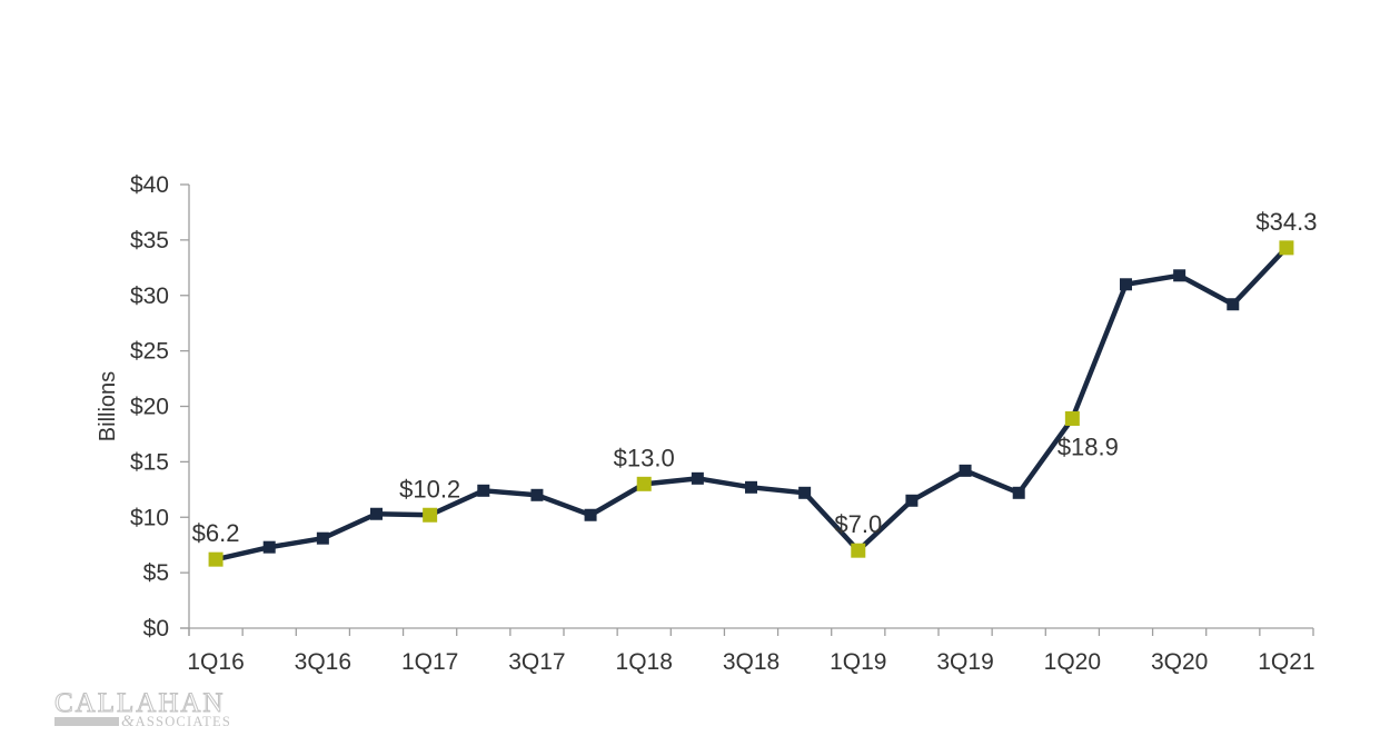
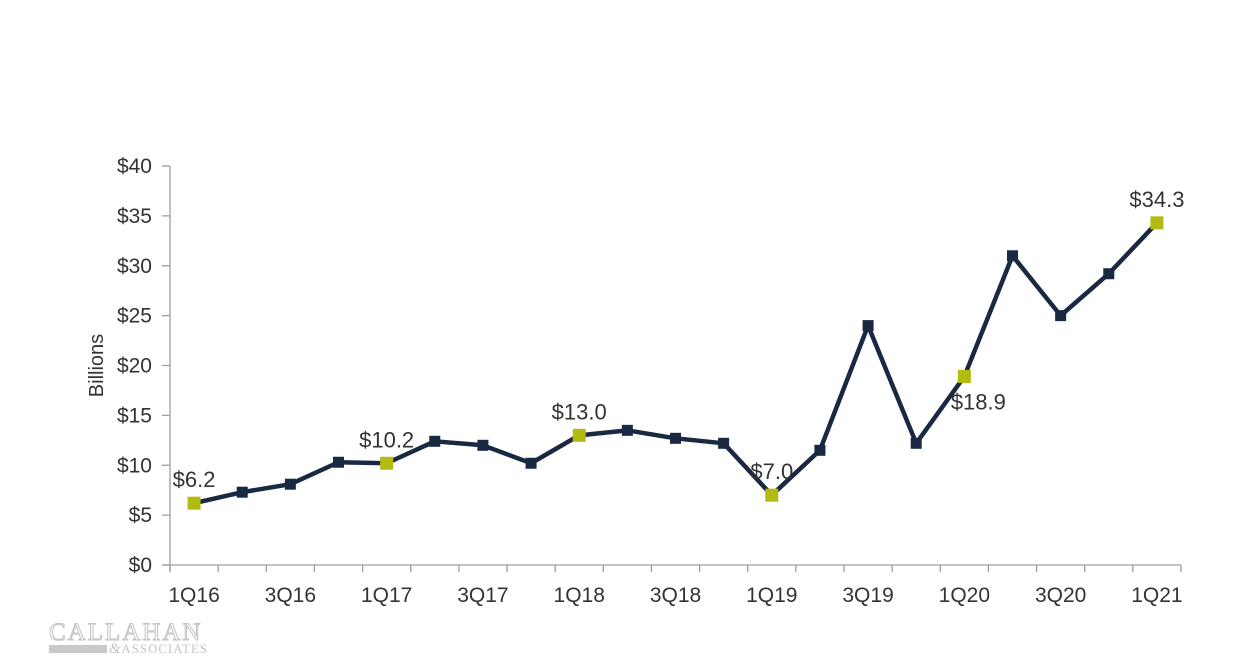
3Q19: $14 -> $24
3Q20: $32 -> $25
